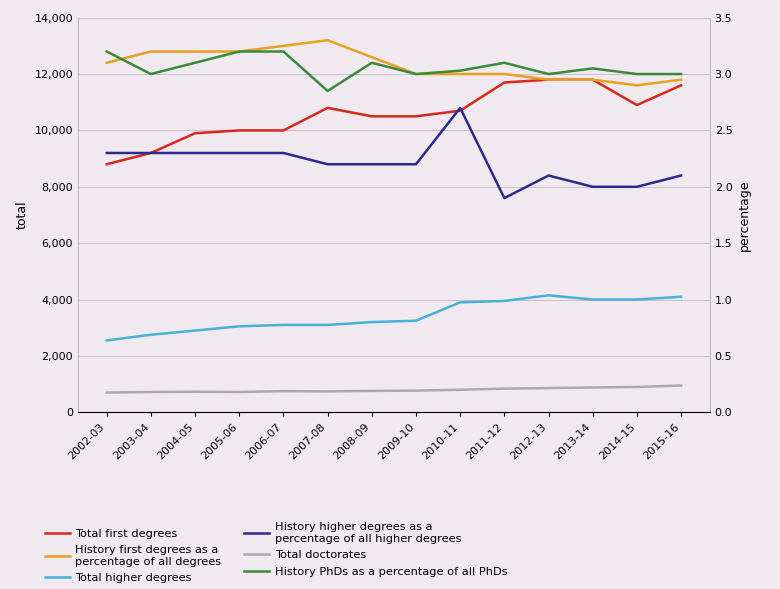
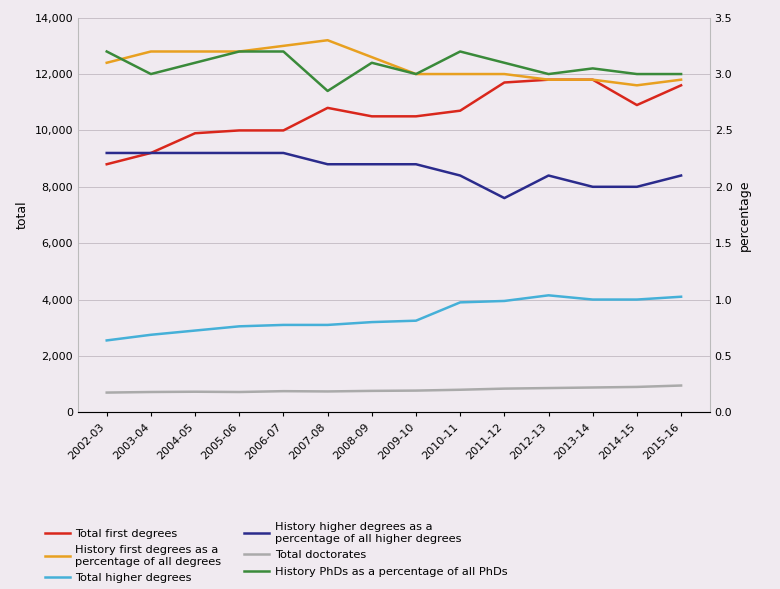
History higher degrees as a percentage of all higher degrees/2010-11: 2.7 -> 2.1
History PhDs as a percentage of all PhDs/2010-11: 3.03 -> 3.20
